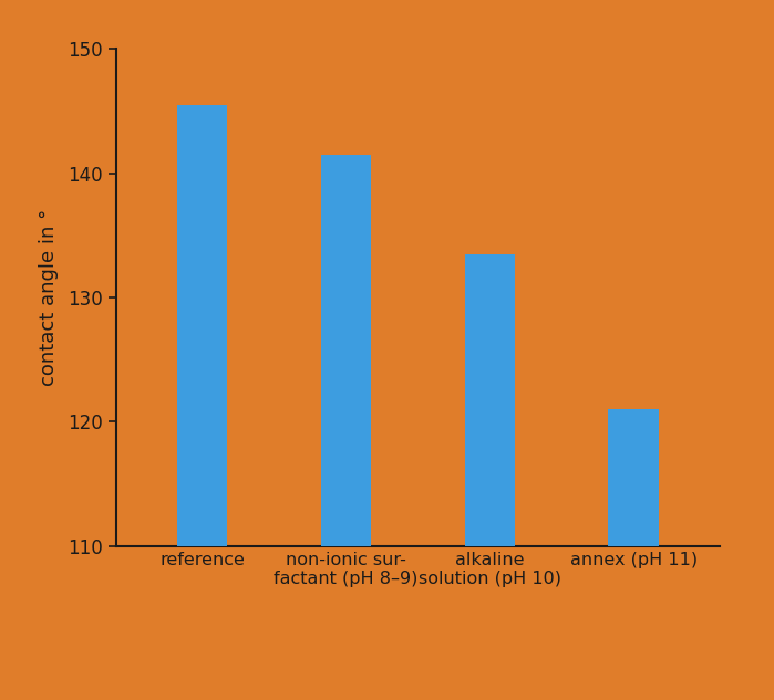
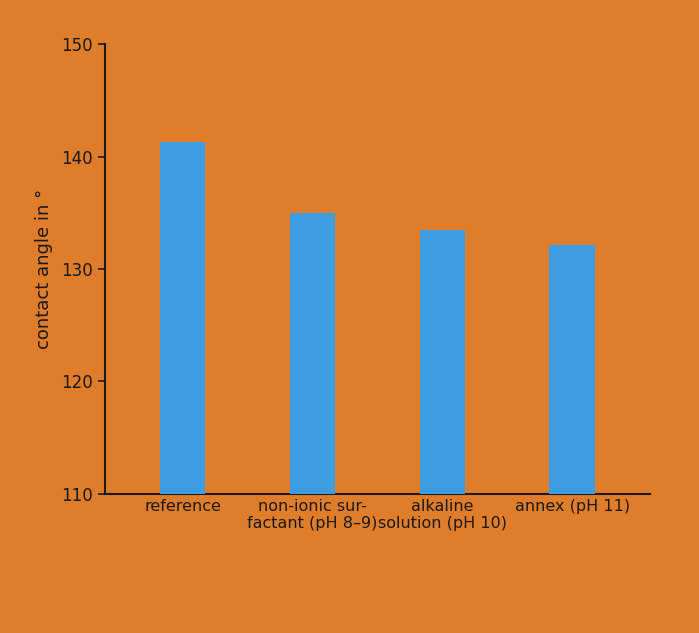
reference: 145.5 -> 141.3
non-ionic sur- factant (pH 8–9): 141.5 -> 135.0
annex (pH 11): 121.0 -> 132.1
